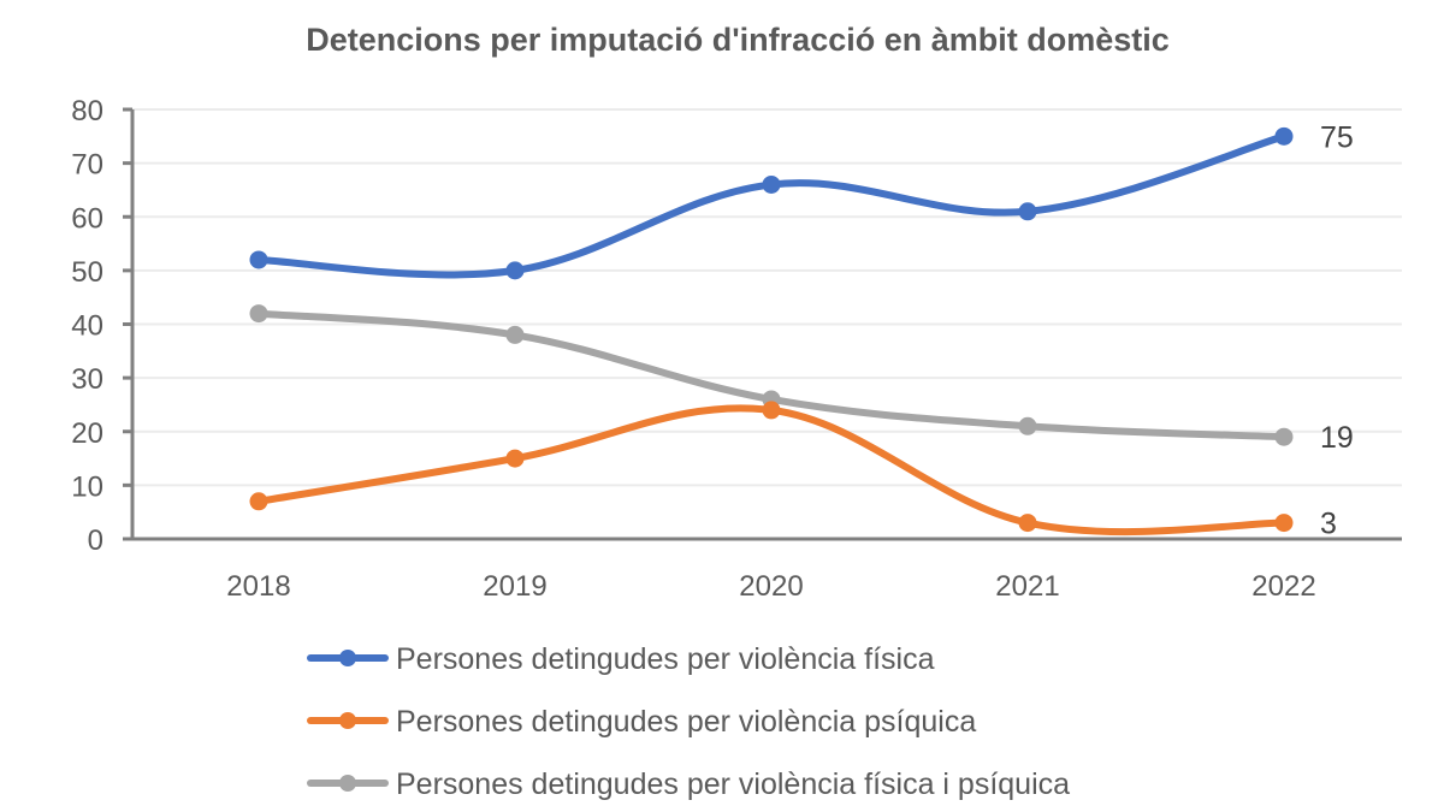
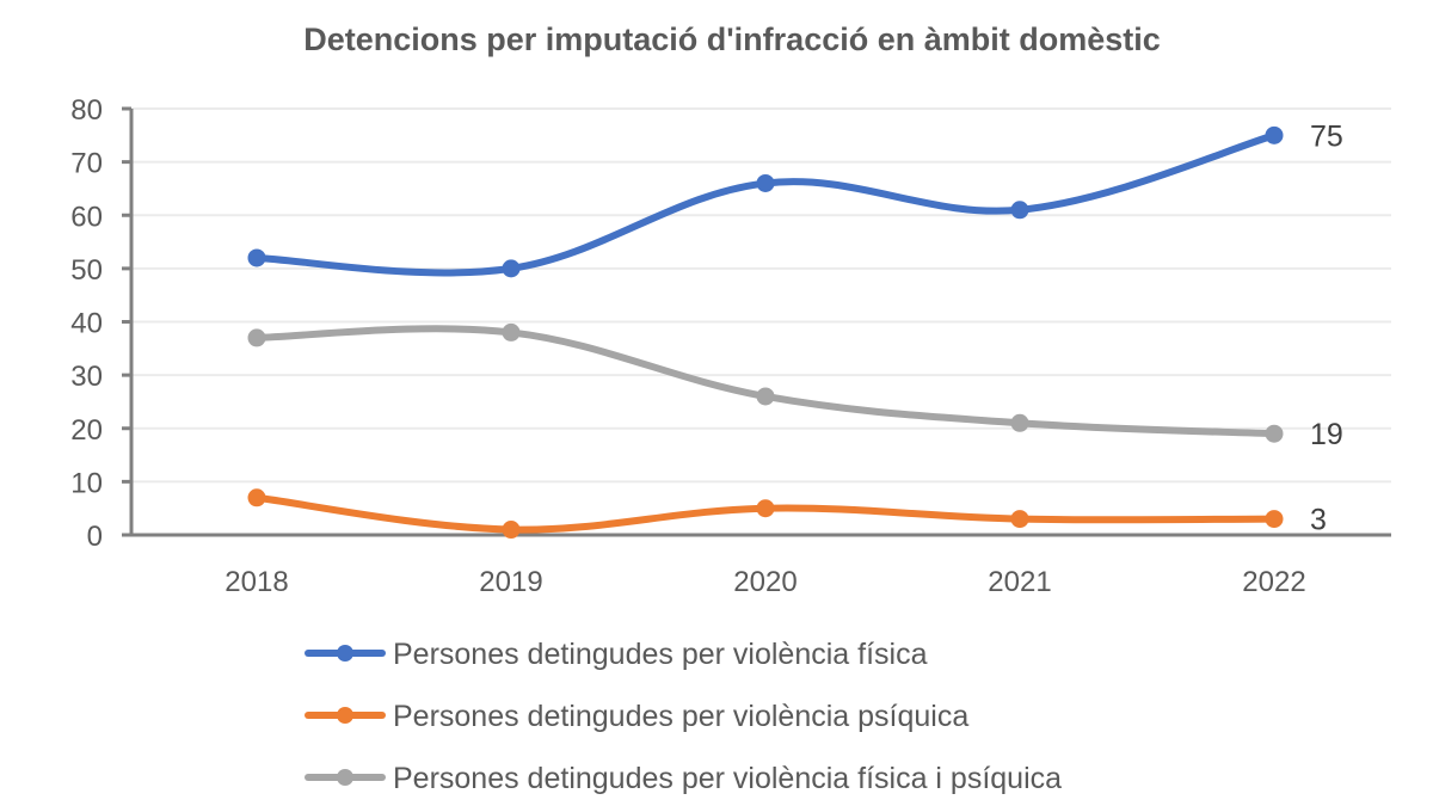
Persones detingudes per violència física i psíquica/2018: 42 -> 37
Persones detingudes per violència psíquica/2019: 15 -> 1
Persones detingudes per violència psíquica/2020: 24 -> 5
